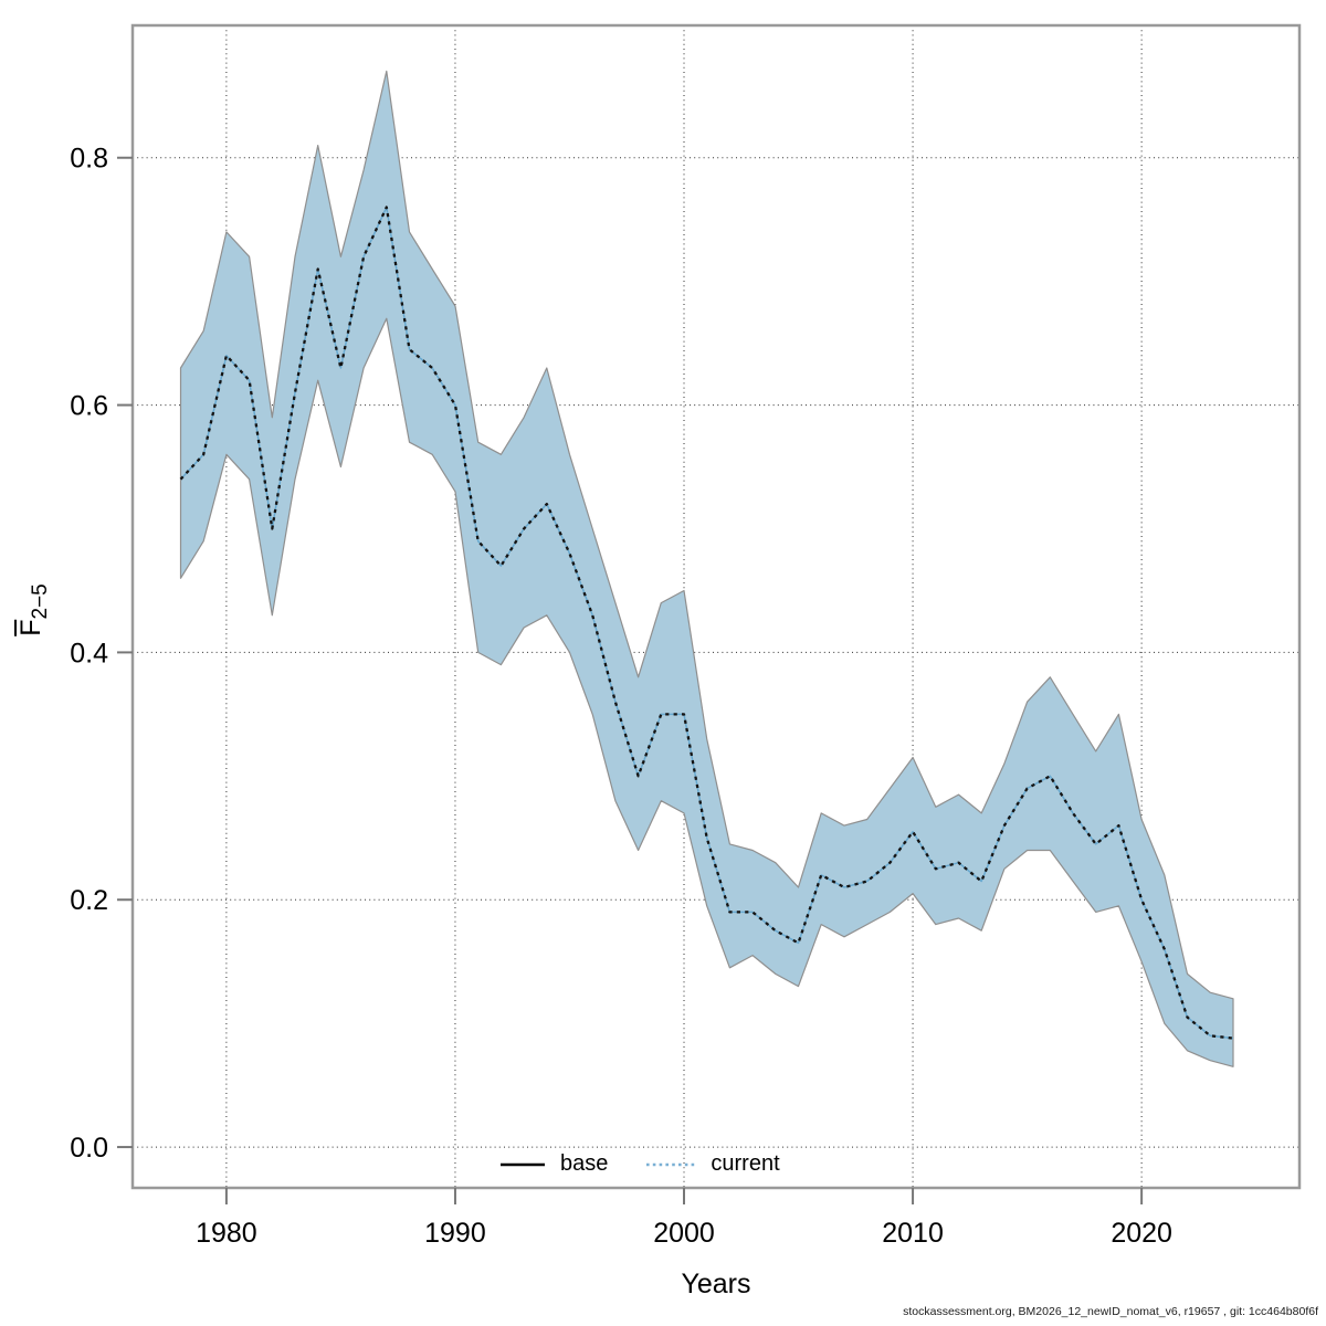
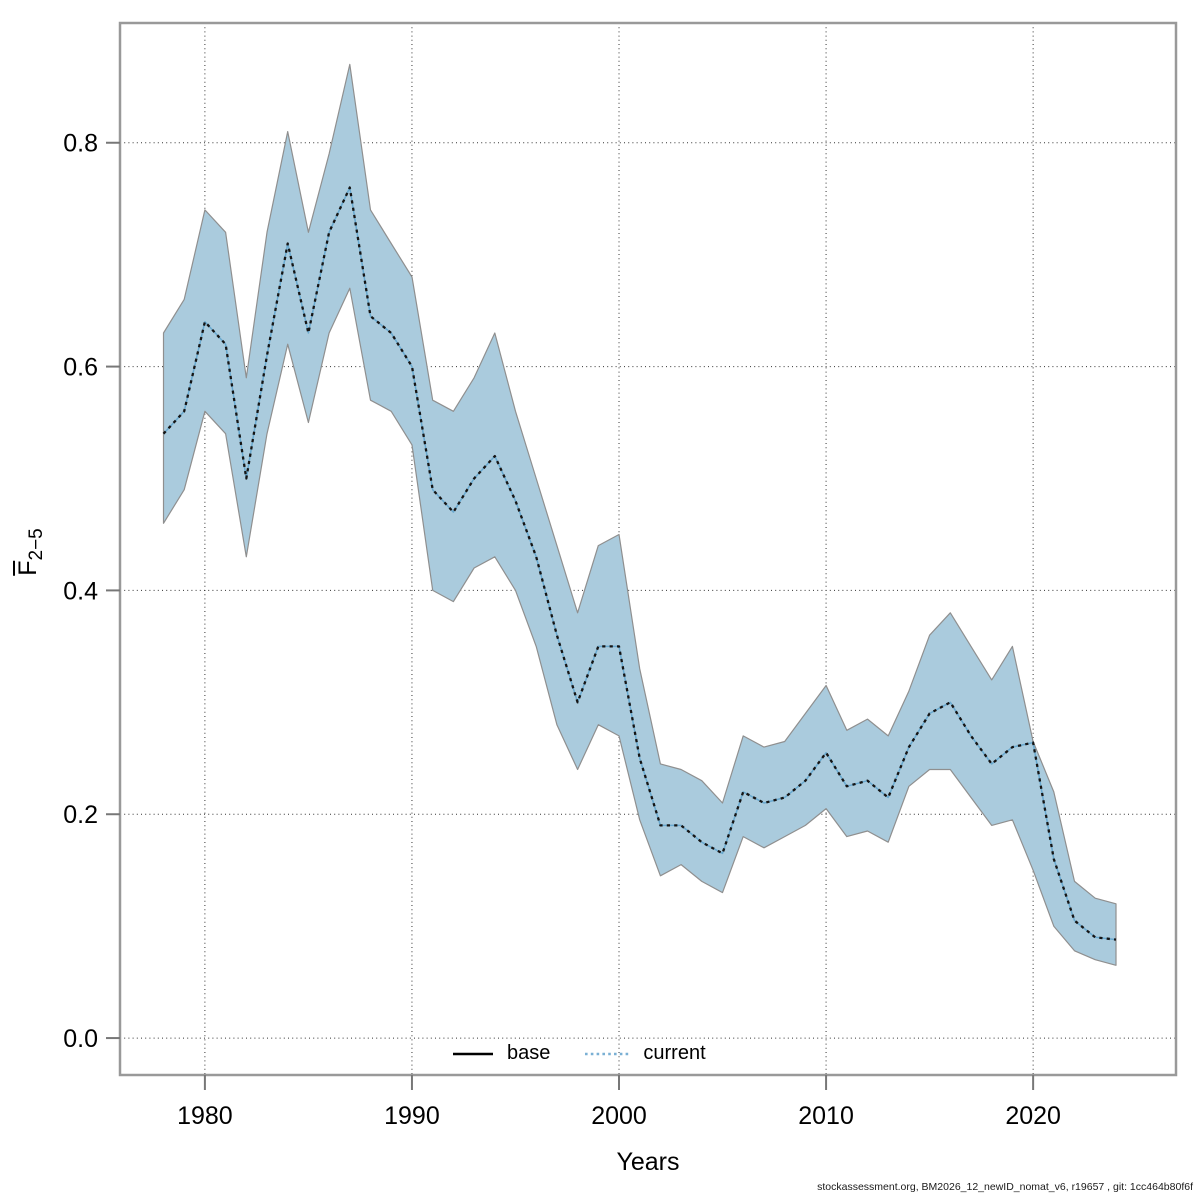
2020: 0.200 -> 0.264
